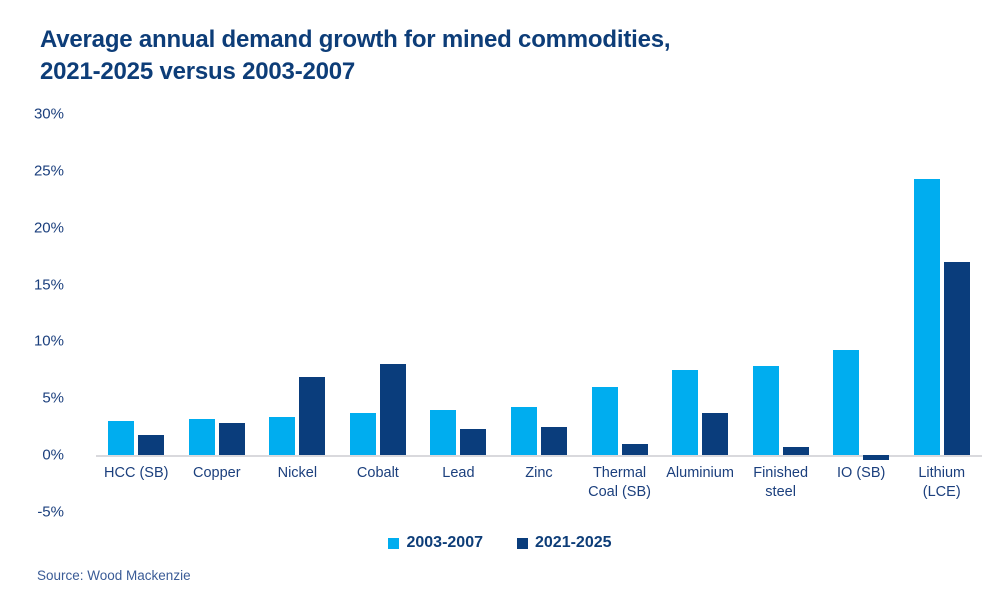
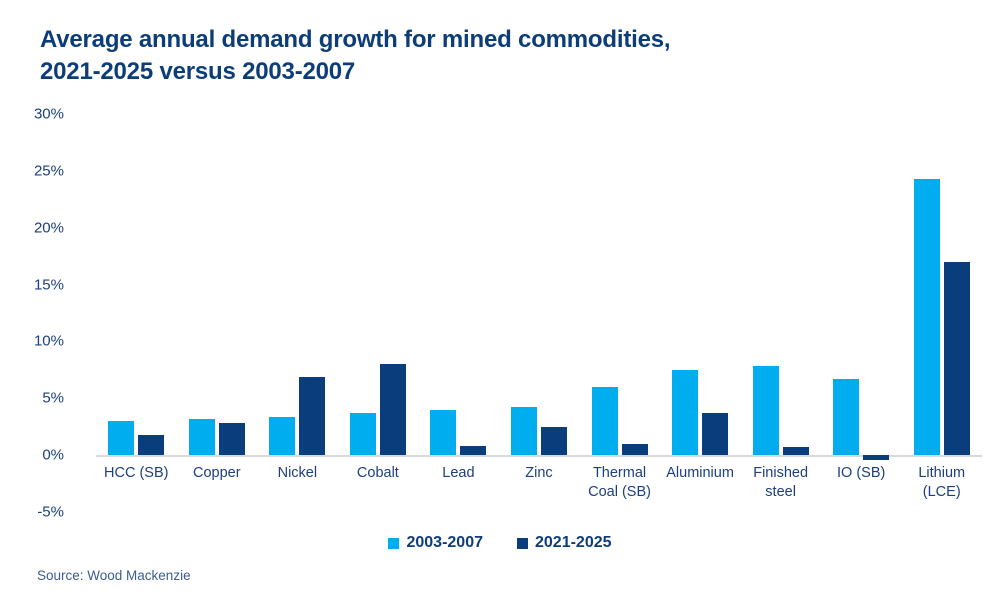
2021-2025/Lead: 2.3% -> 0.8%
2003-2007/IO (SB): 9.2% -> 6.7%
